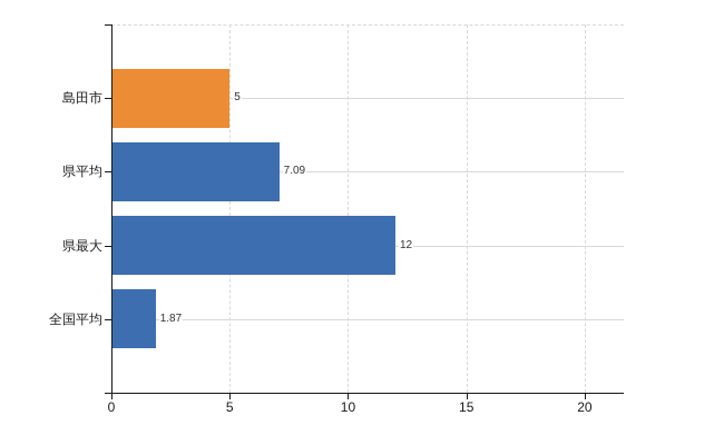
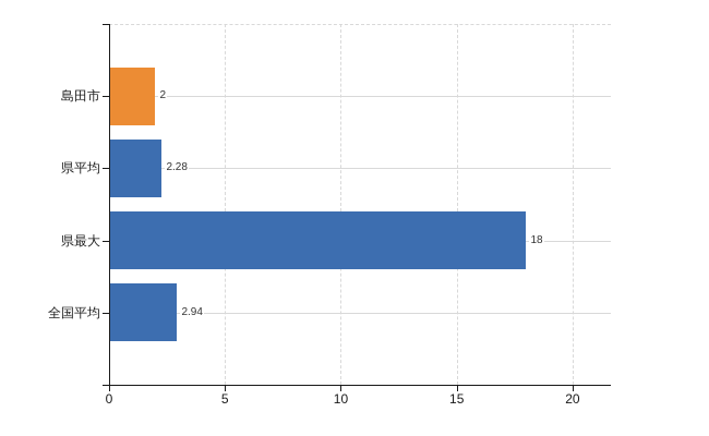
島田市: 5 -> 2
県平均: 7.09 -> 2.28
県最大: 12 -> 18
全国平均: 1.87 -> 2.94
